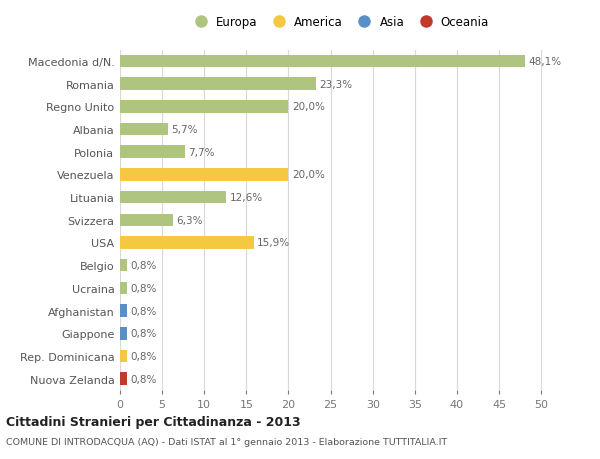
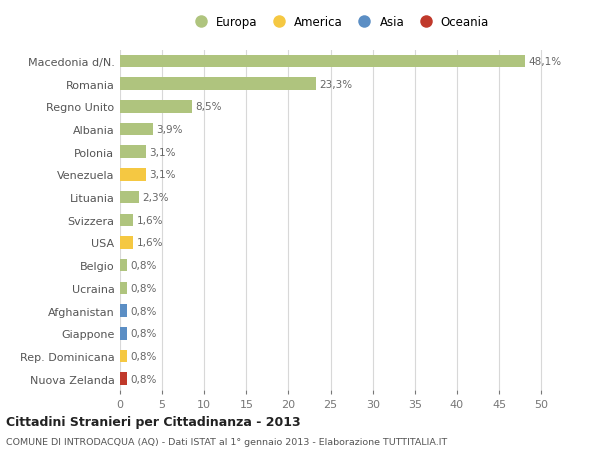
Regno Unito: 20,0% -> 8,5%
Albania: 5,7% -> 3,9%
Polonia: 7,7% -> 3,1%
Venezuela: 20,0% -> 3,1%
Lituania: 12,6% -> 2,3%
Svizzera: 6,3% -> 1,6%
USA: 15,9% -> 1,6%
